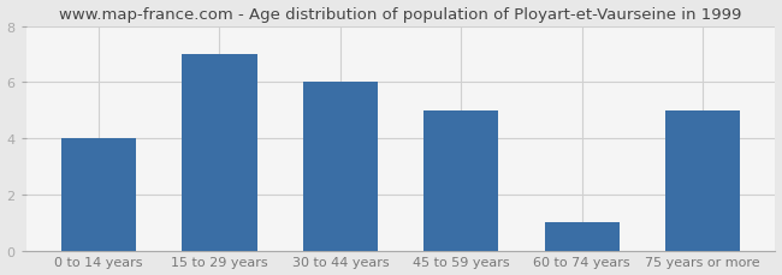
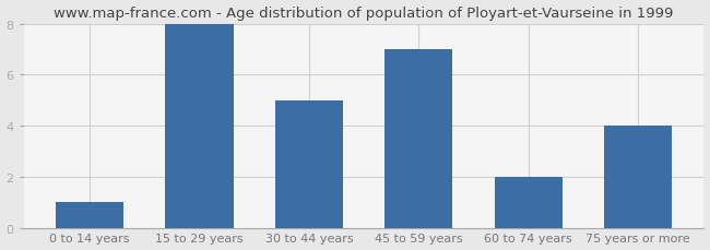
0 to 14 years: 4 -> 1
15 to 29 years: 7 -> 8
30 to 44 years: 6 -> 5
45 to 59 years: 5 -> 7
60 to 74 years: 1 -> 2
75 years or more: 5 -> 4
